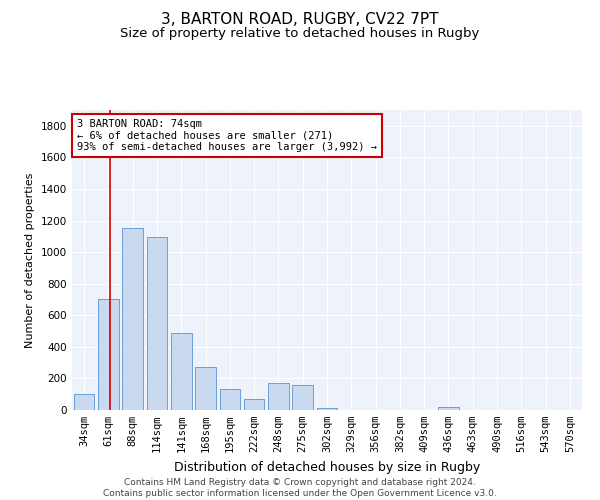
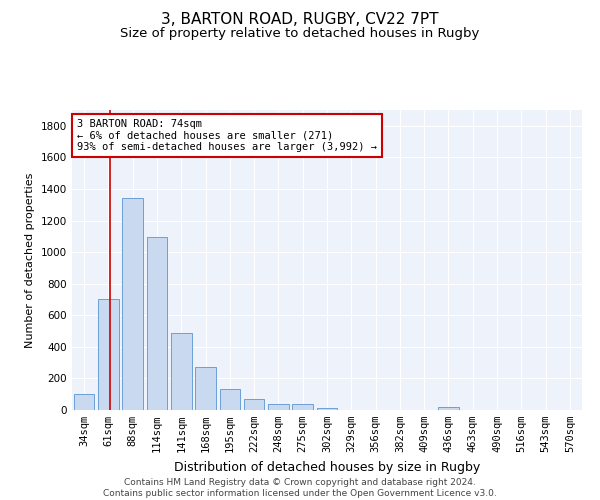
88sqm: 1150 -> 1340
248sqm: 170 -> 40
275sqm: 160 -> 40
